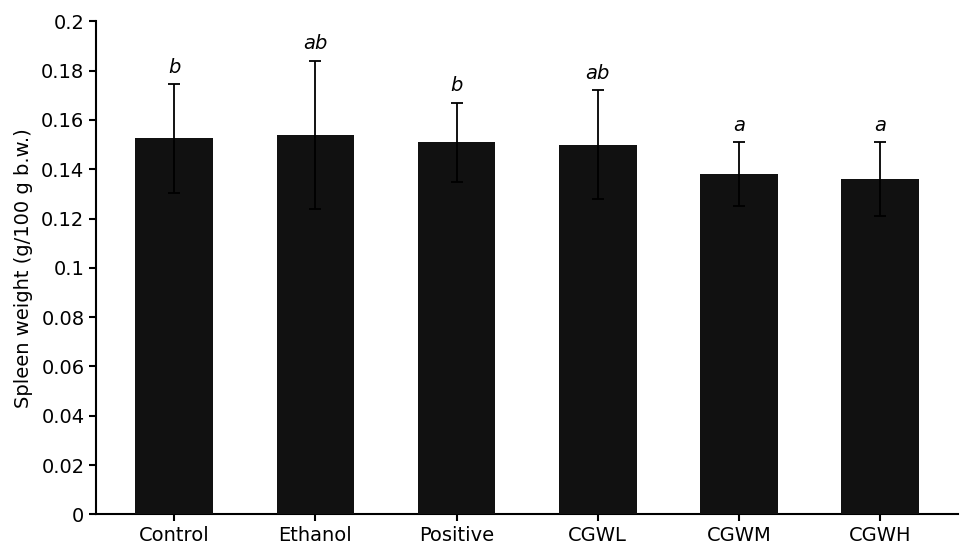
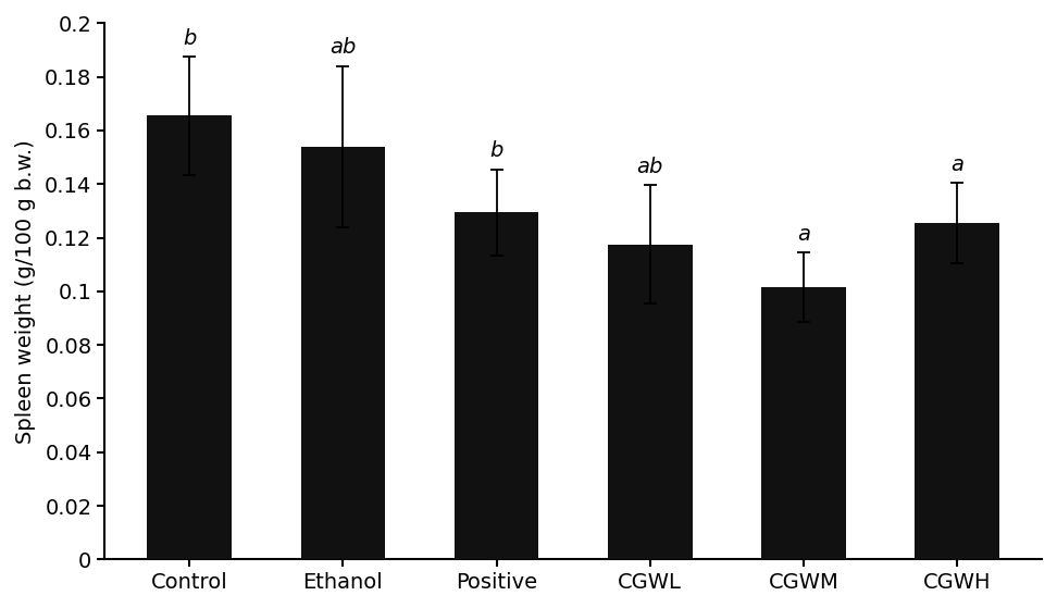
Control: 0.1525 -> 0.1655
Positive: 0.1510 -> 0.1295
CGWL: 0.1500 -> 0.1175
CGWM: 0.1380 -> 0.1015
CGWH: 0.1360 -> 0.1255
